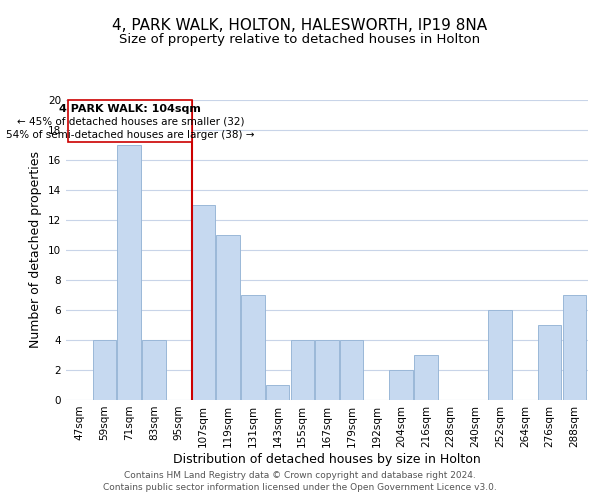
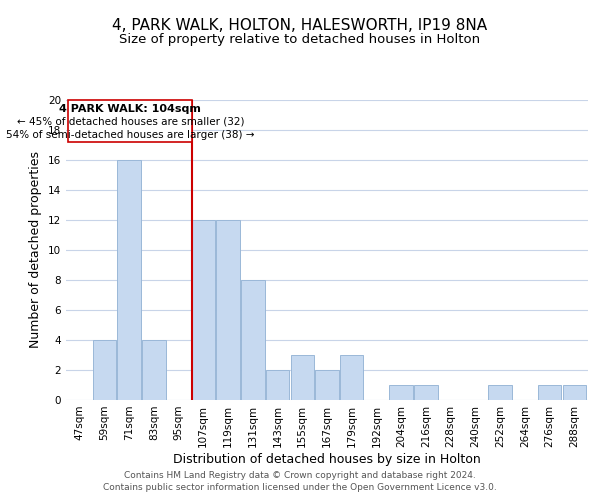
71sqm: 17 -> 16
107sqm: 13 -> 12
119sqm: 11 -> 12
131sqm: 7 -> 8
143sqm: 1 -> 2
155sqm: 4 -> 3
167sqm: 4 -> 2
179sqm: 4 -> 3
204sqm: 2 -> 1
216sqm: 3 -> 1
252sqm: 6 -> 1
276sqm: 5 -> 1
288sqm: 7 -> 1
